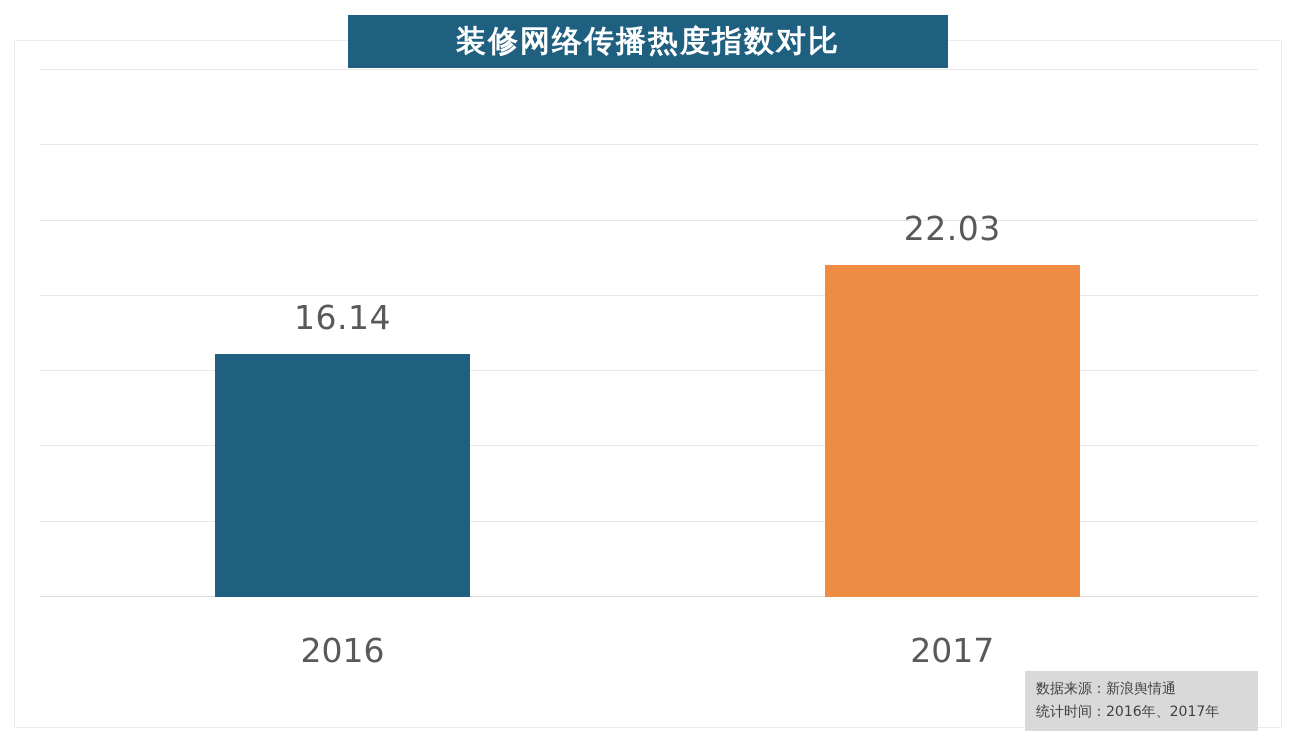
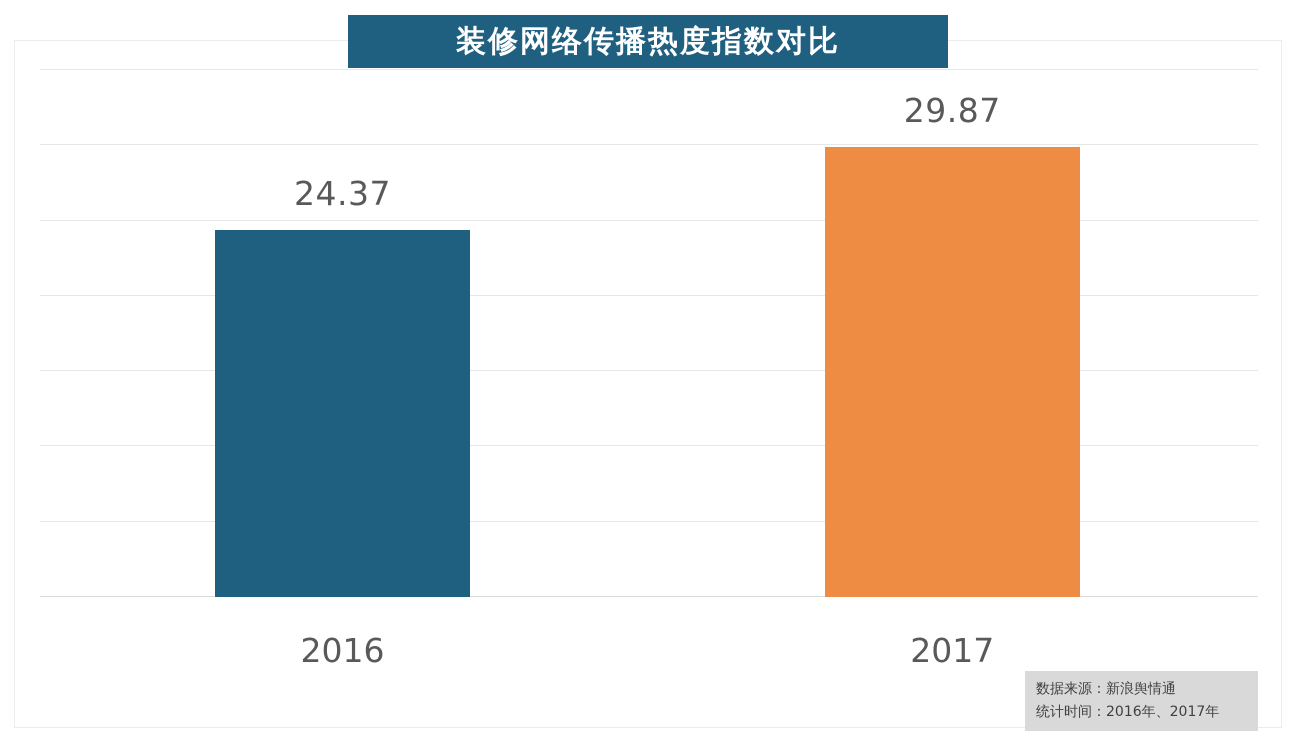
2016: 16.14 -> 24.37
2017: 22.03 -> 29.87
